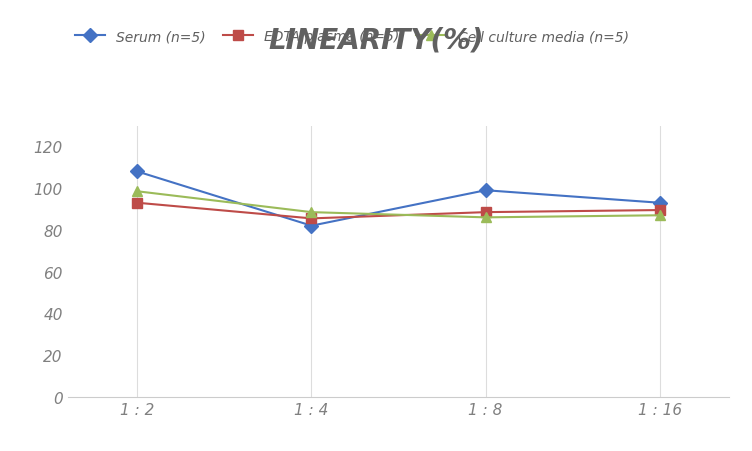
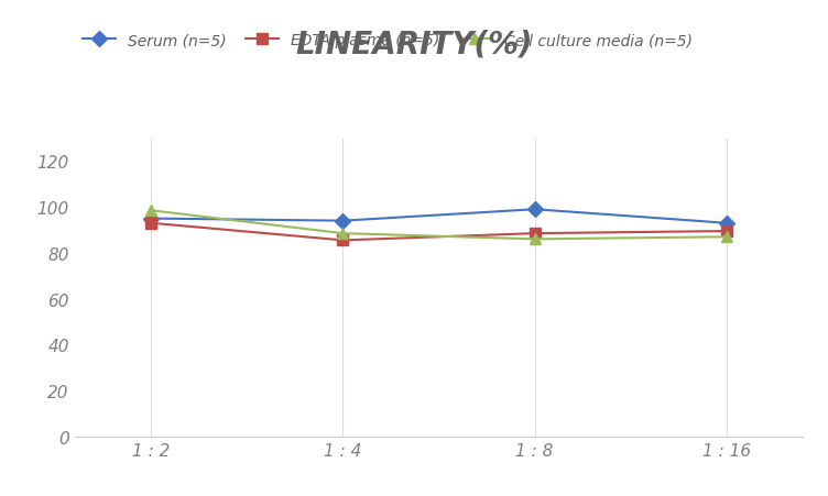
Serum (n=5)/1 : 2: 108 -> 95
Serum (n=5)/1 : 4: 82 -> 94
